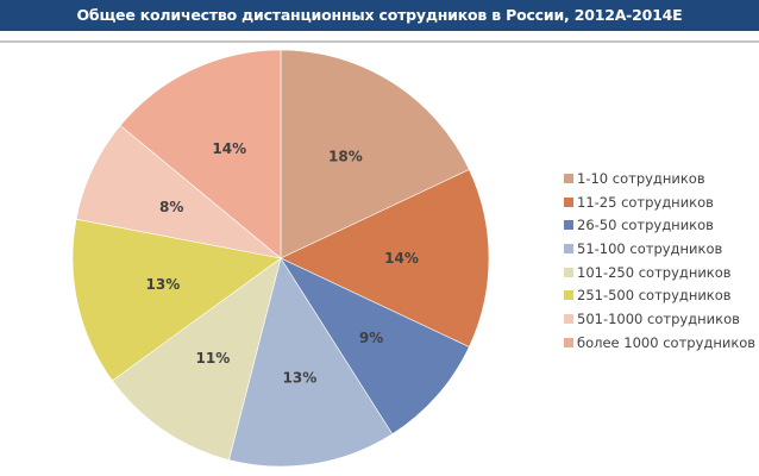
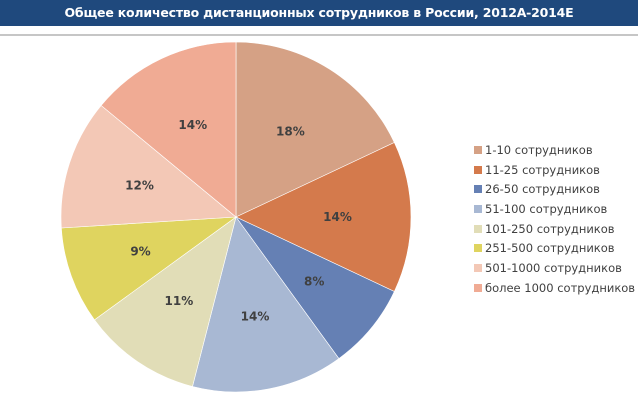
26-50 сотрудников: 9% -> 8%
51-100 сотрудников: 13% -> 14%
251-500 сотрудников: 13% -> 9%
501-1000 сотрудников: 8% -> 12%
